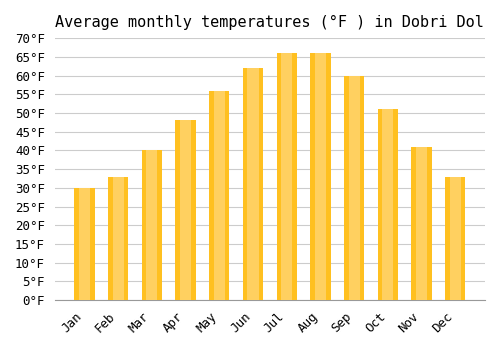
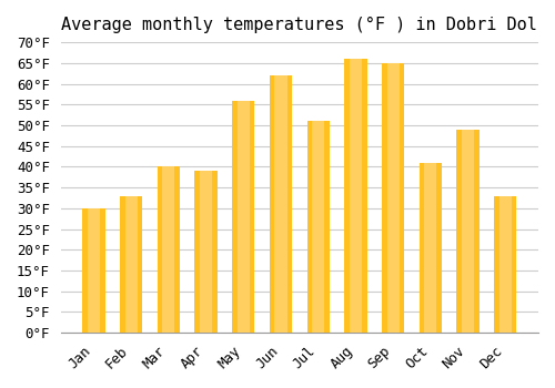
Apr: 48°F -> 39°F
Jul: 66°F -> 51°F
Sep: 60°F -> 65°F
Oct: 51°F -> 41°F
Nov: 41°F -> 49°F
